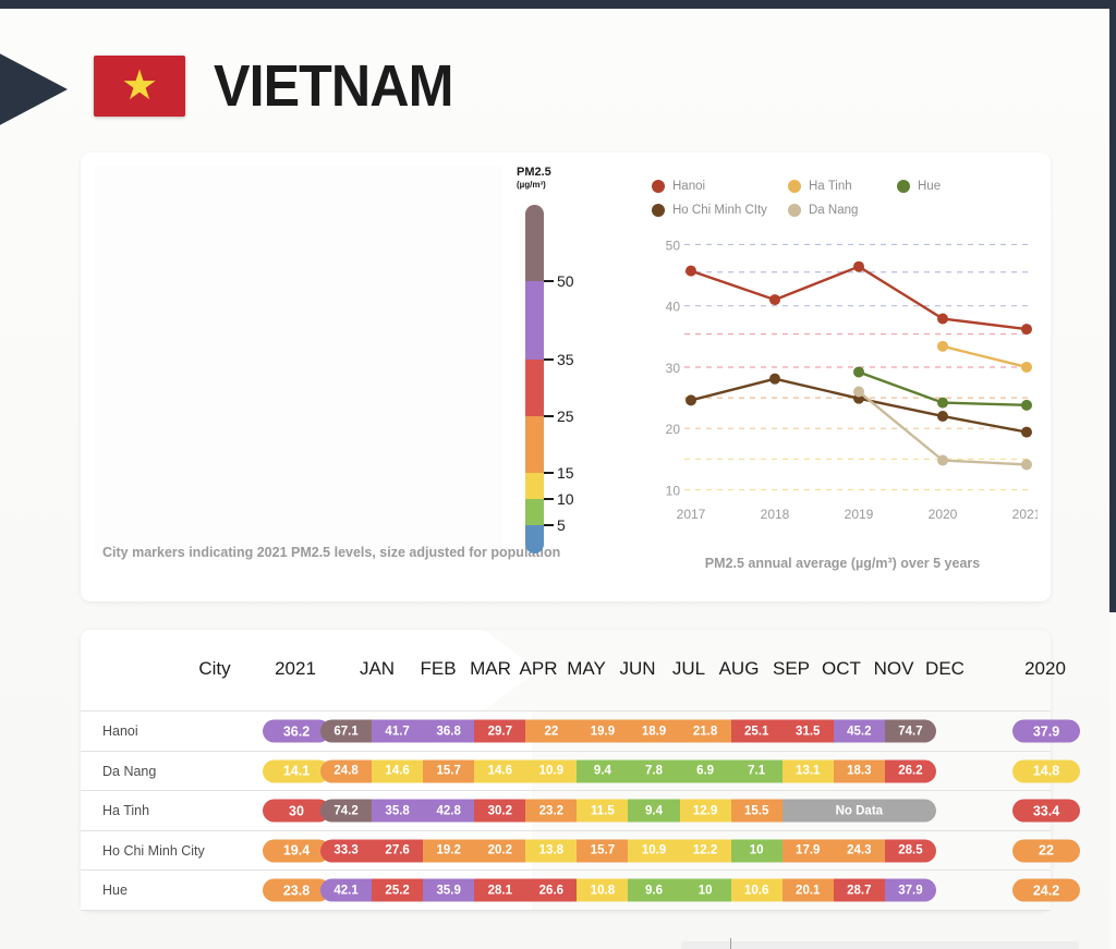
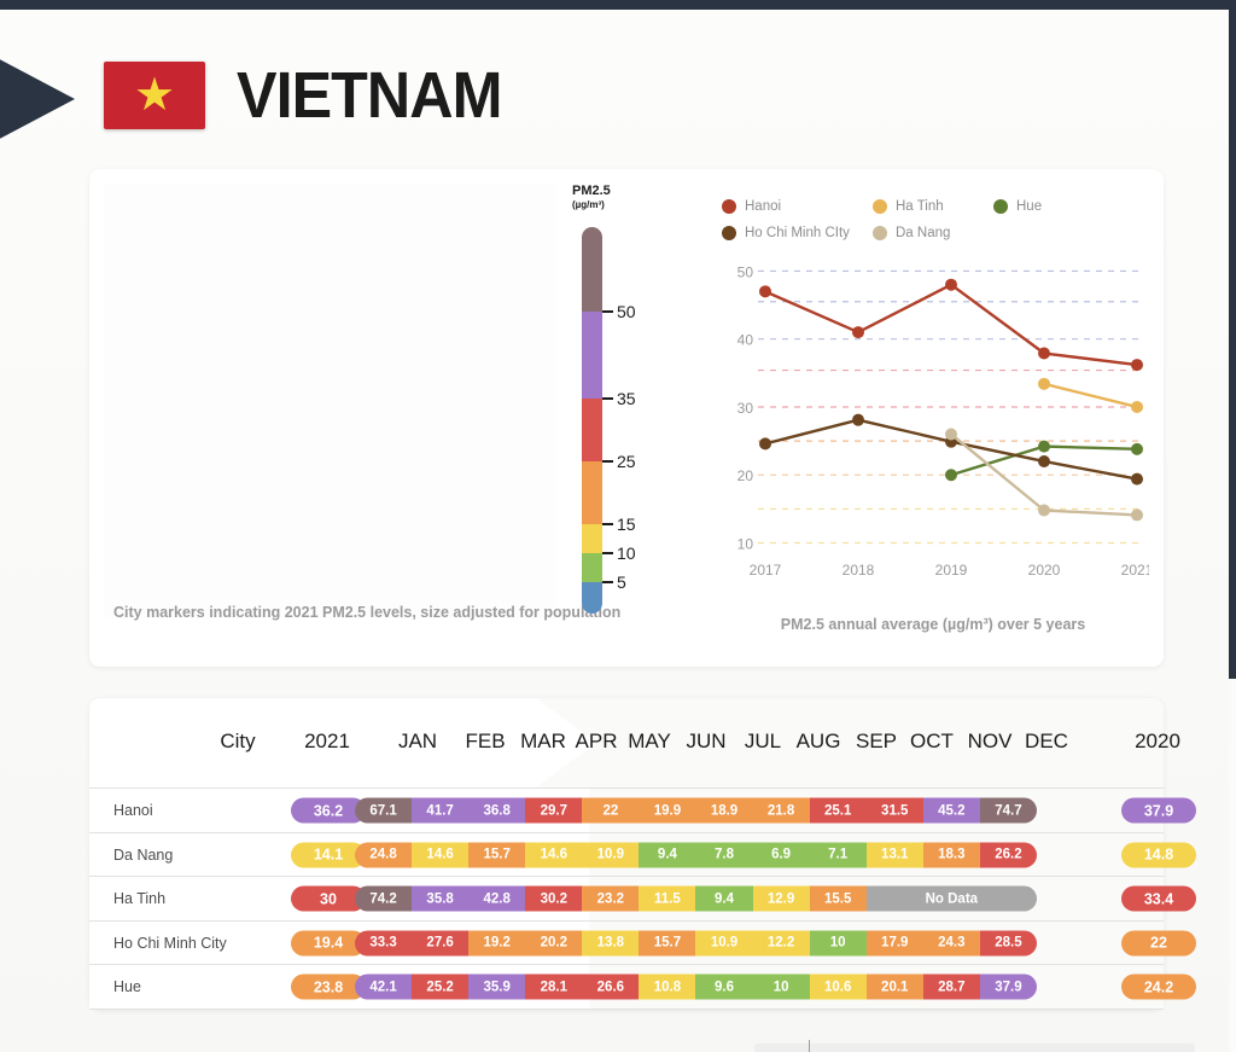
Hanoi/2017: 46 -> 47
Hanoi/2019: 46 -> 48
Hue/2019: 29 -> 20
